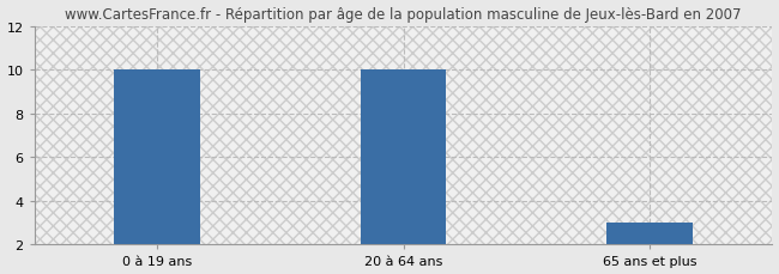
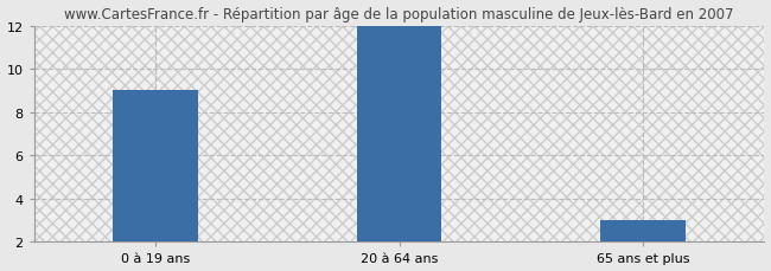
0 à 19 ans: 10 -> 9
20 à 64 ans: 10 -> 12
